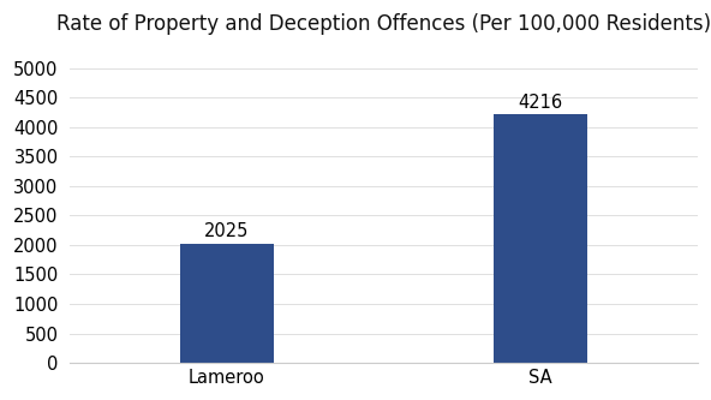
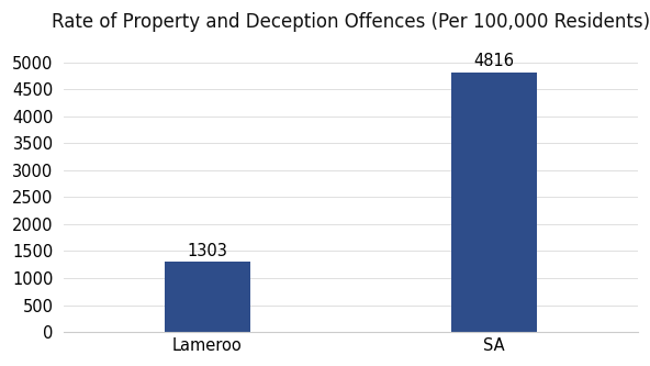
Lameroo: 2025 -> 1303
SA: 4216 -> 4816
